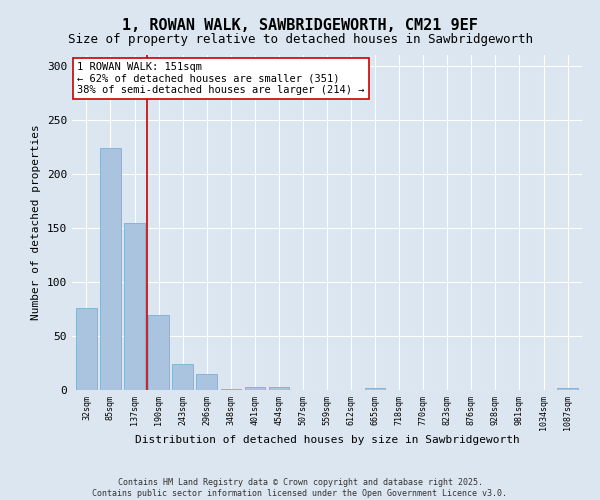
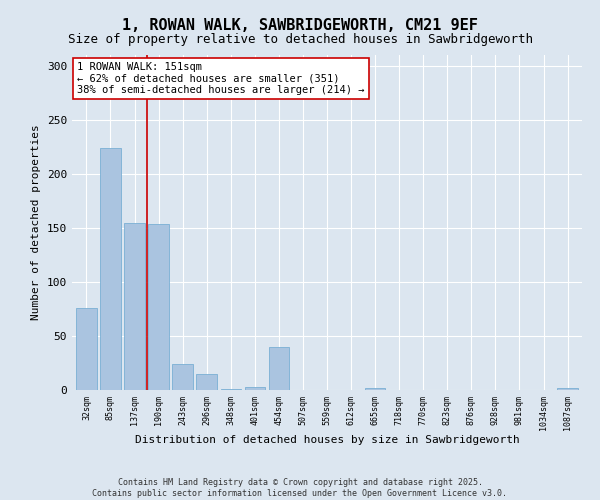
190sqm: 69 -> 154
454sqm: 3 -> 40
